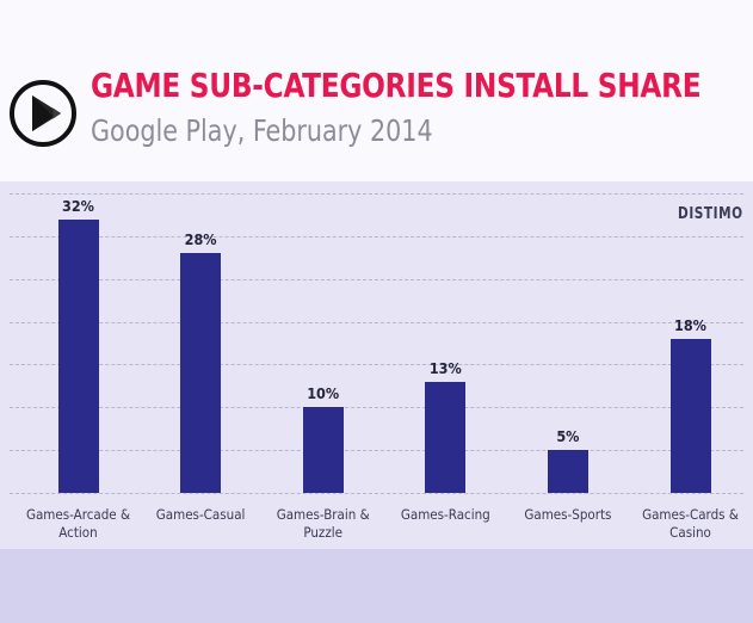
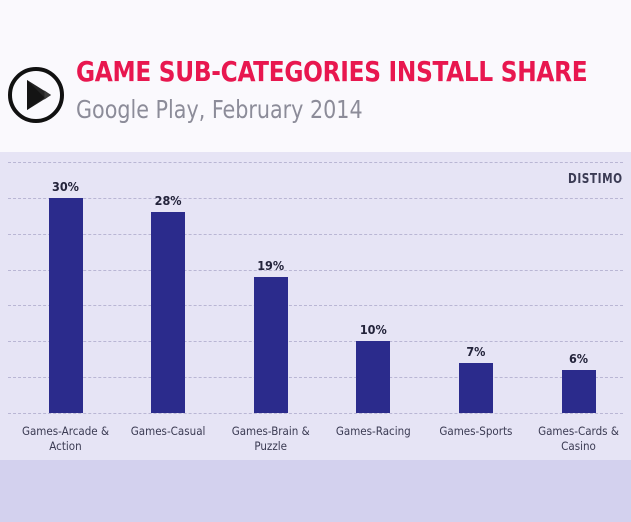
Games-Arcade & Action: 32% -> 30%
Games-Brain & Puzzle: 10% -> 19%
Games-Racing: 13% -> 10%
Games-Sports: 5% -> 7%
Games-Cards & Casino: 18% -> 6%
